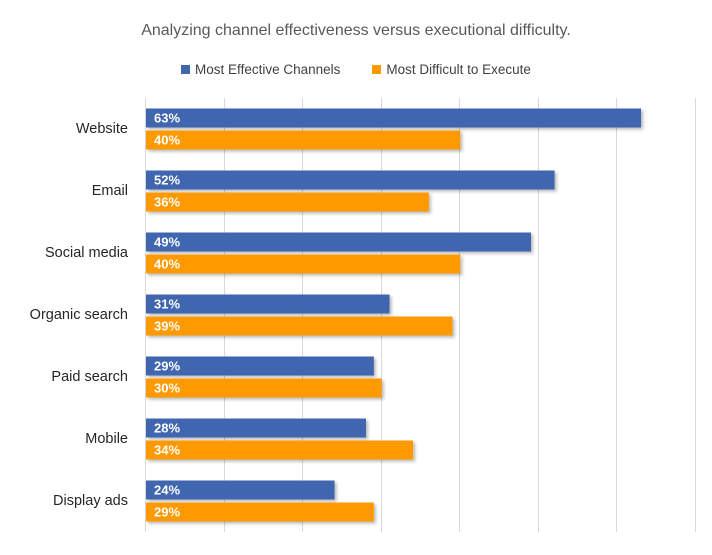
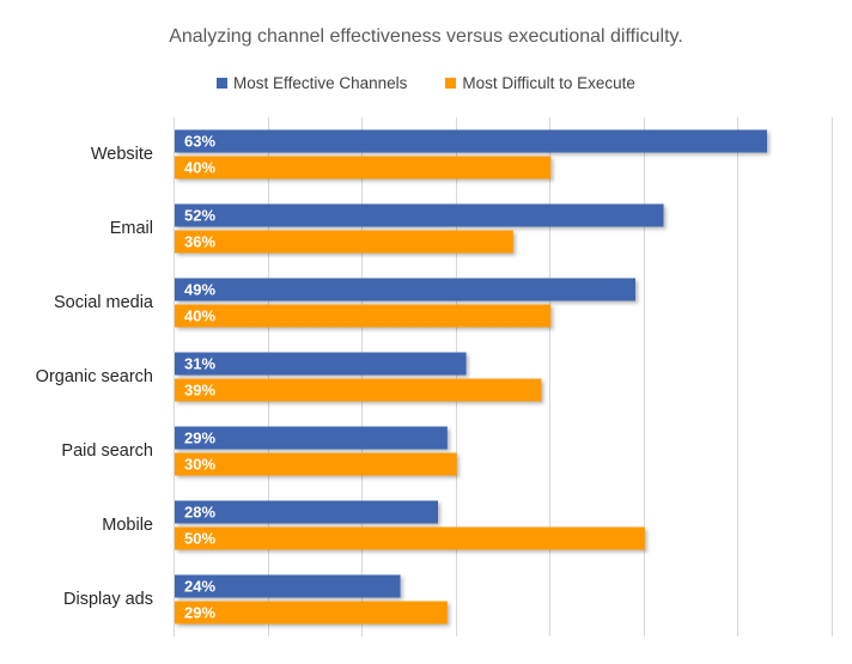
Most Difficult to Execute/Mobile: 34% -> 50%
